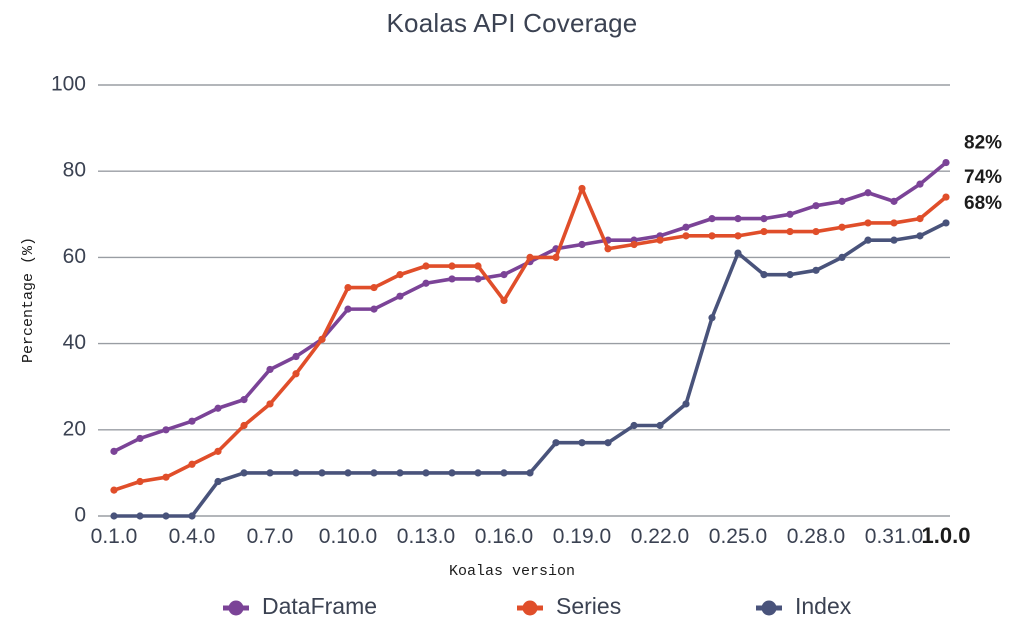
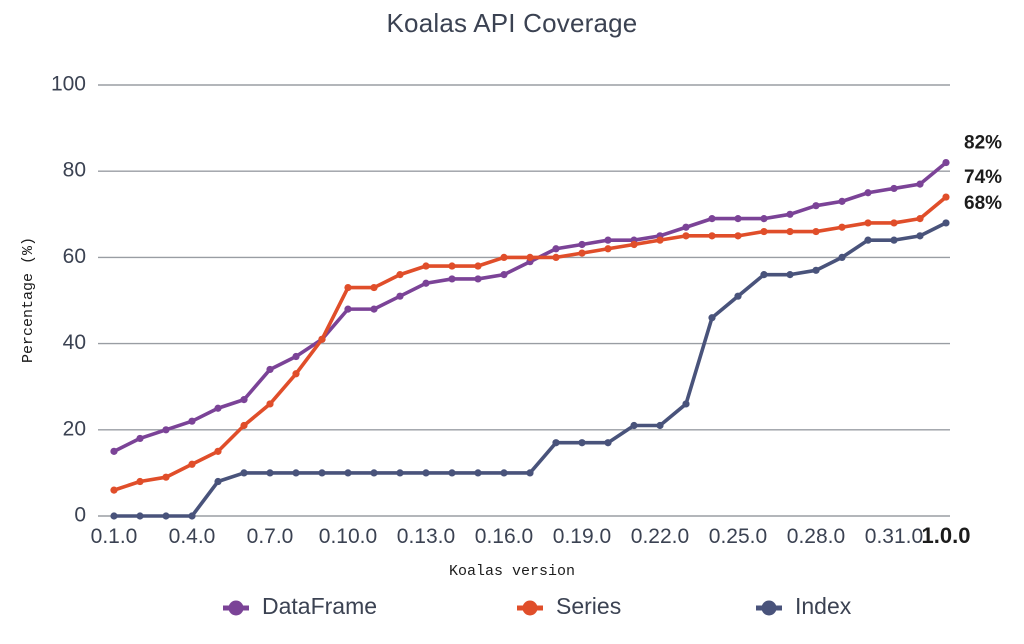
Series/0.16.0: 50 -> 60
Series/0.19.0: 76 -> 61
Index/0.25.0: 61 -> 51
DataFrame/0.31.0: 73 -> 76
